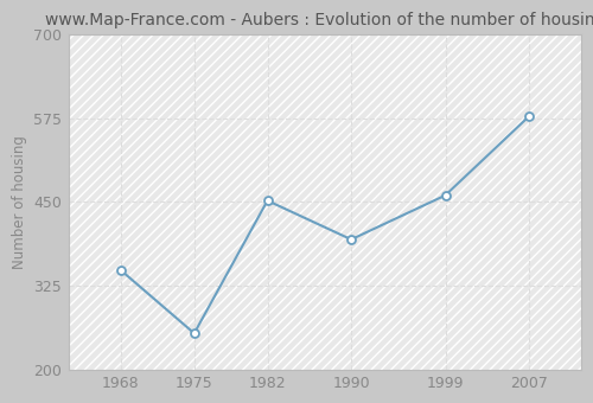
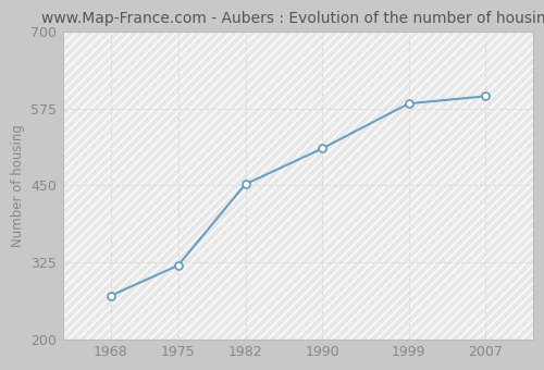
1968: 348 -> 271
1975: 254 -> 320
1990: 394 -> 510
1999: 460 -> 583
2007: 578 -> 595
